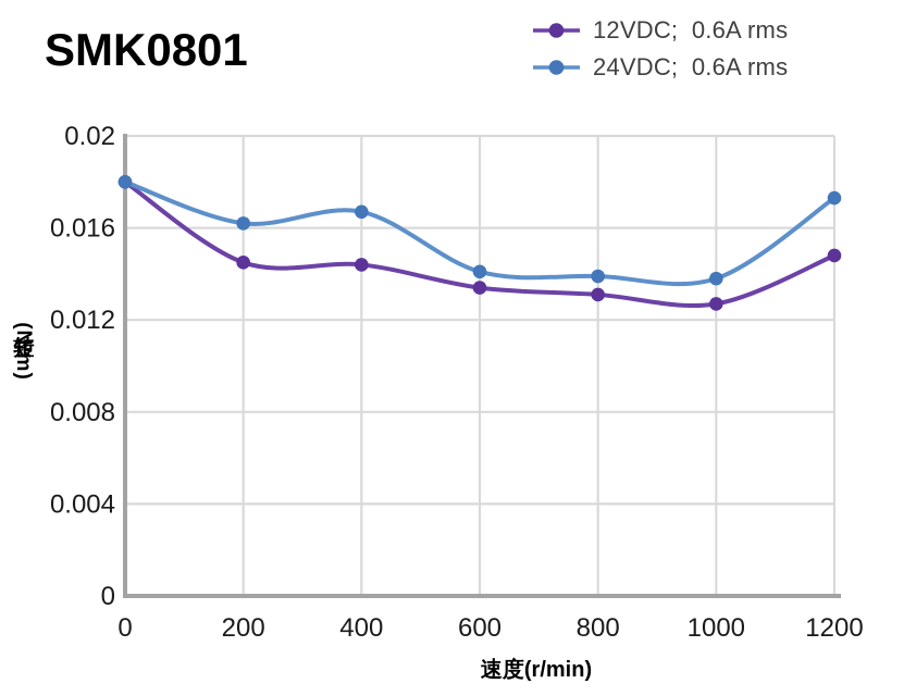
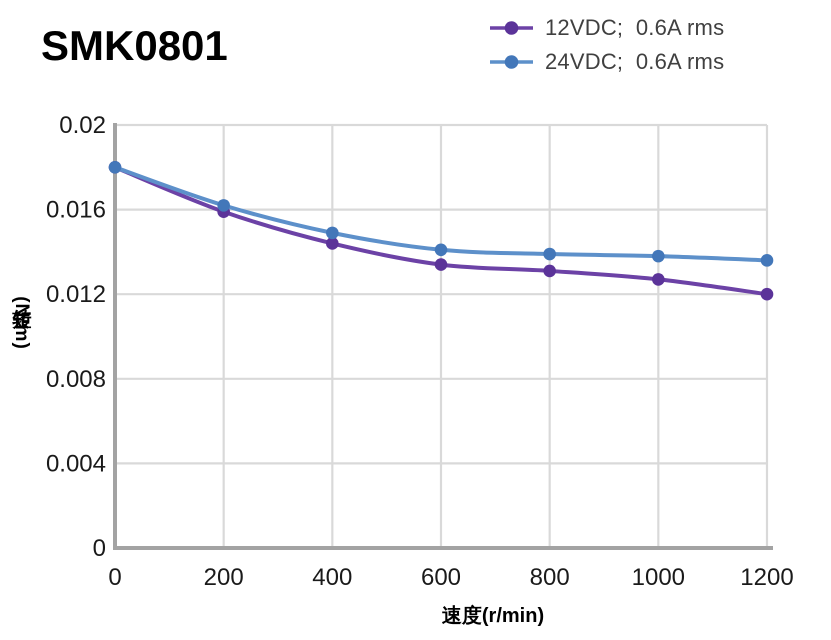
12VDC; 0.6A rms/200: 0.0145 -> 0.0159
24VDC; 0.6A rms/400: 0.0167 -> 0.0149
12VDC; 0.6A rms/1200: 0.0148 -> 0.0120
24VDC; 0.6A rms/1200: 0.0173 -> 0.0136
